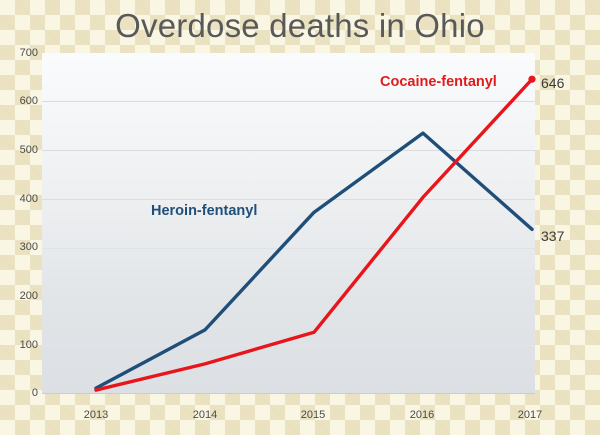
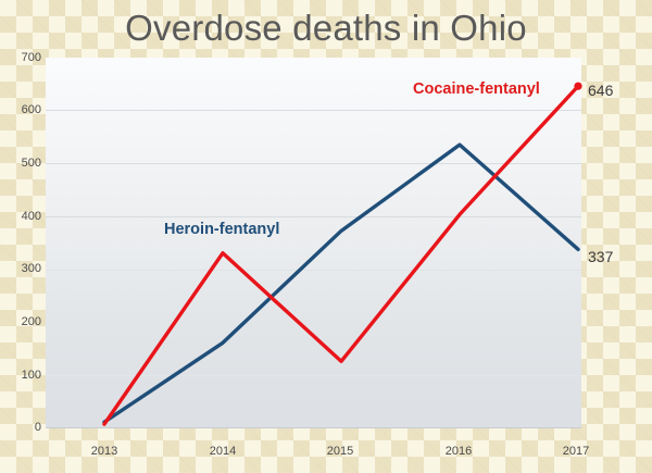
Heroin-fentanyl/2014: 130 -> 160
Cocaine-fentanyl/2014: 60 -> 330
